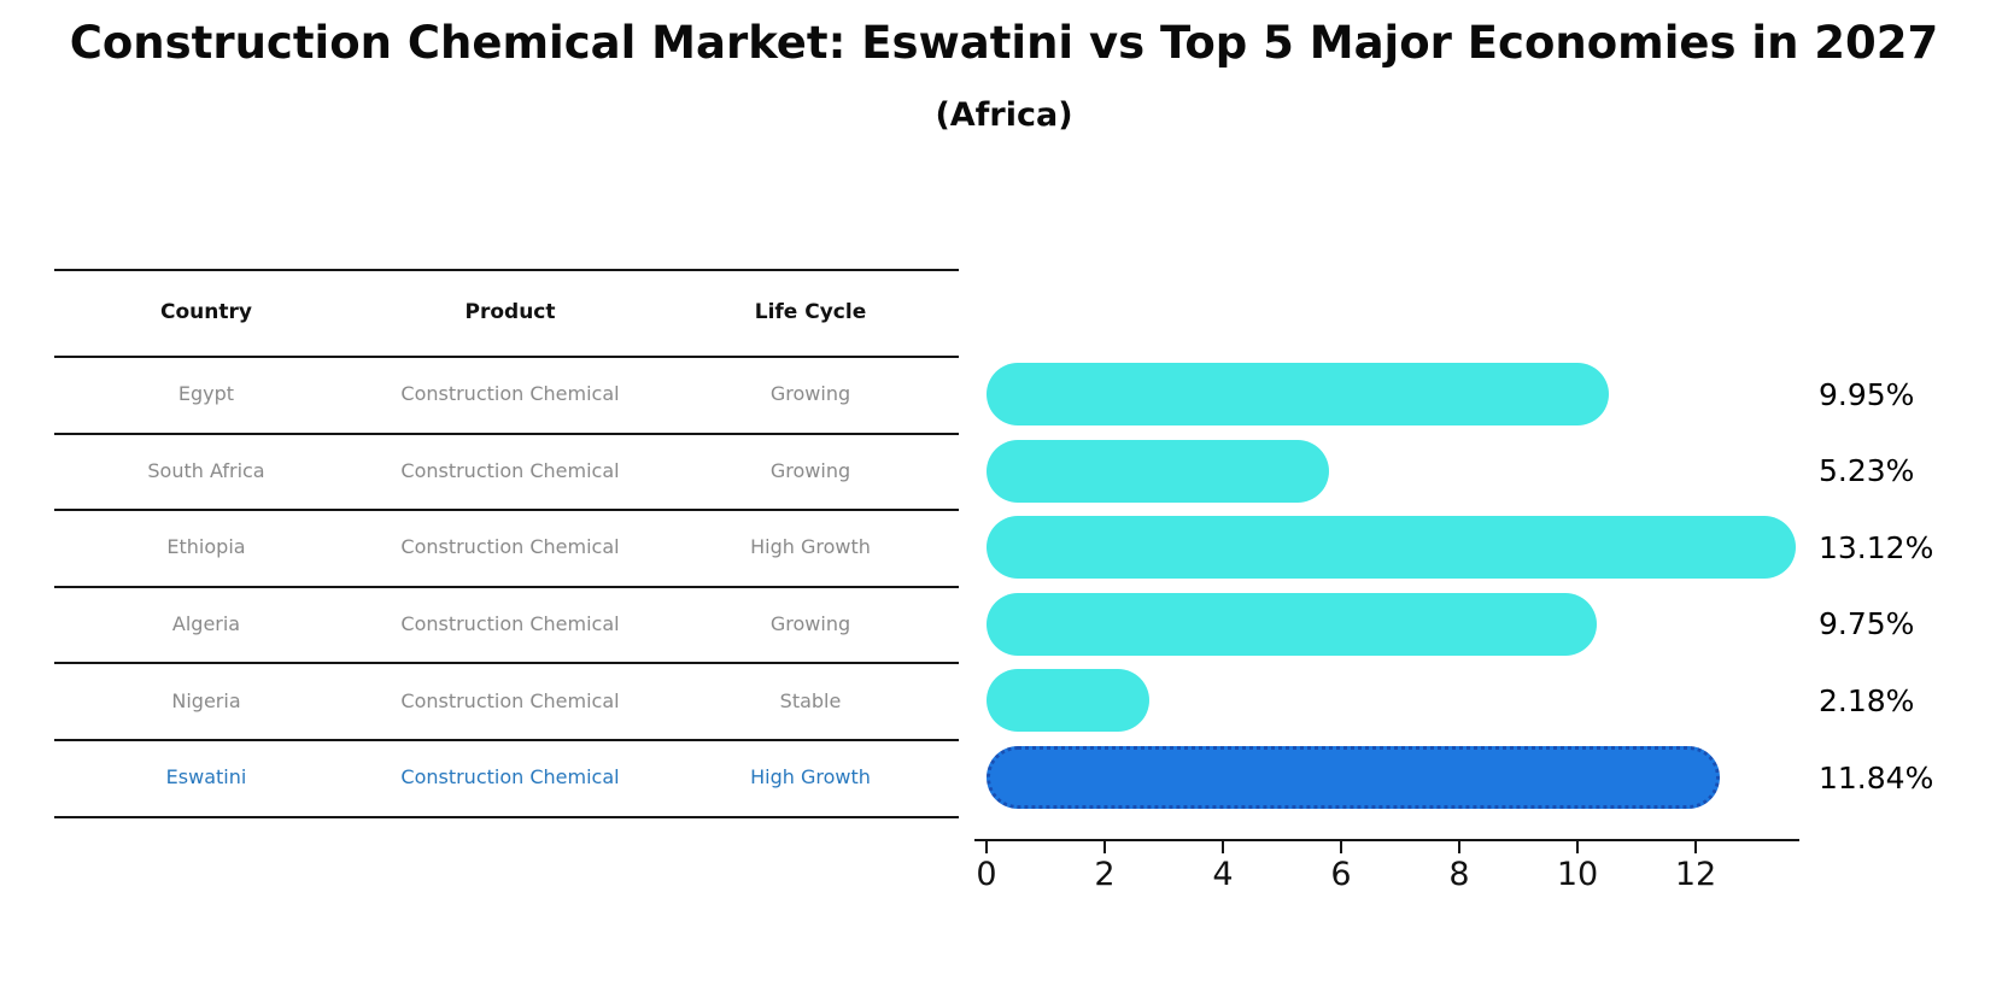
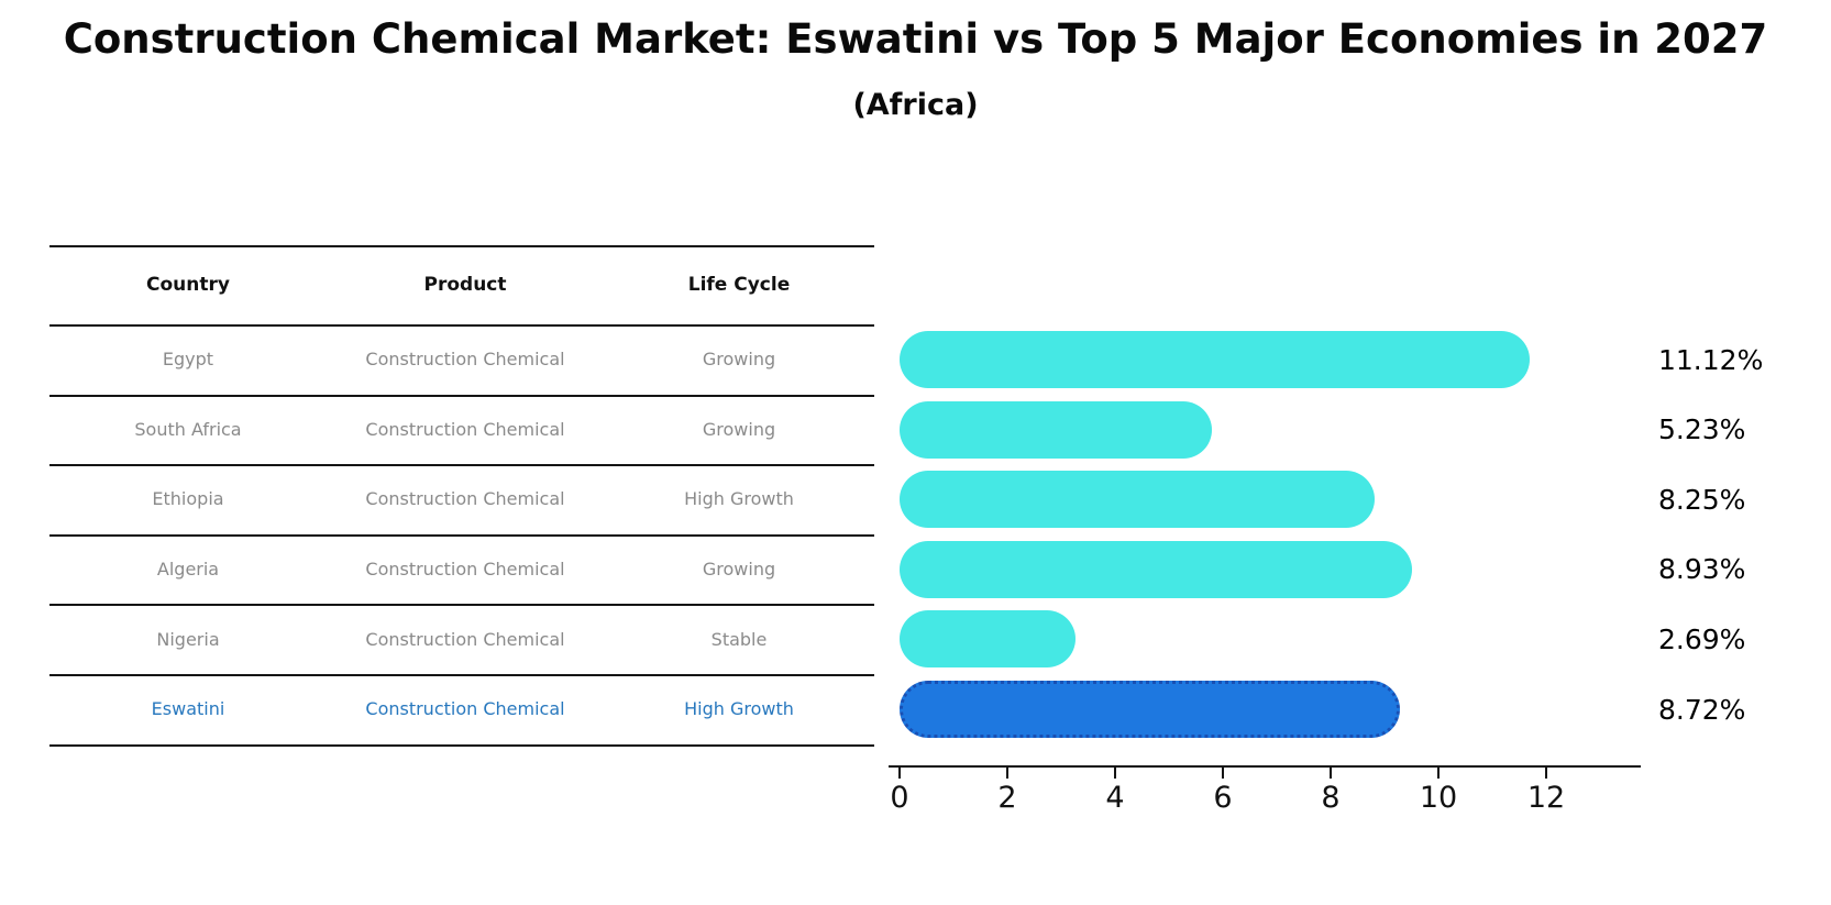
Egypt: 9.95% -> 11.12%
Ethiopia: 13.12% -> 8.25%
Algeria: 9.75% -> 8.93%
Nigeria: 2.18% -> 2.69%
Eswatini: 11.84% -> 8.72%
